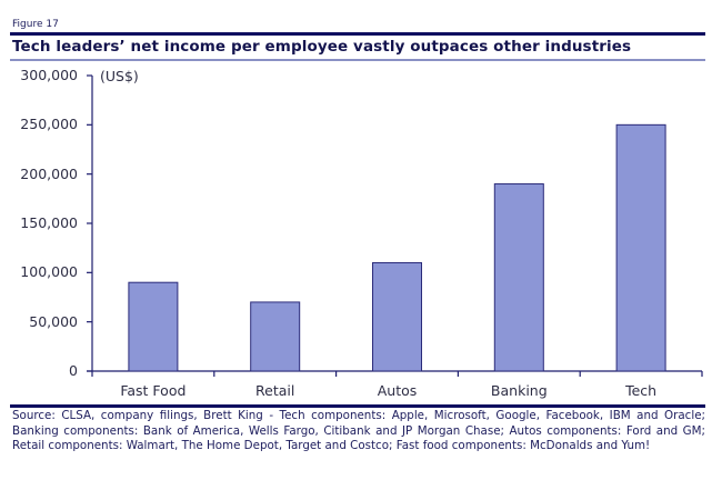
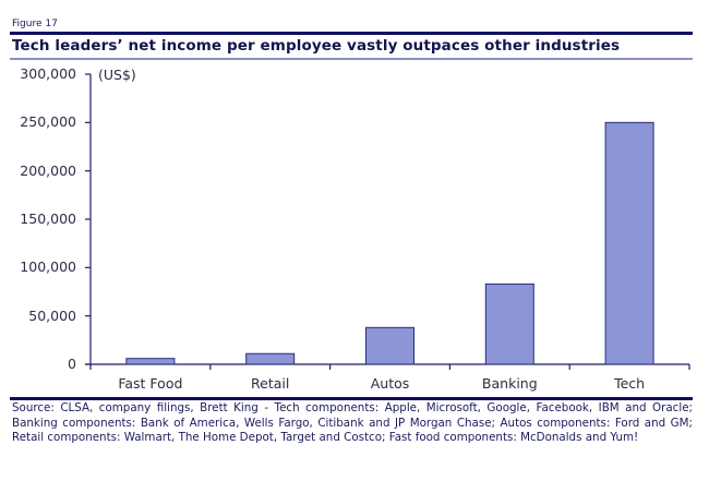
Fast Food: 90000 -> 10000
Retail: 70000 -> 10000
Autos: 110000 -> 40000
Banking: 190000 -> 80000
